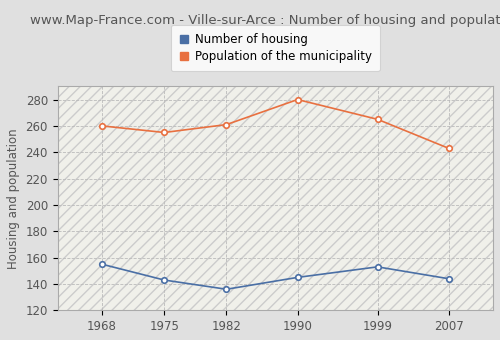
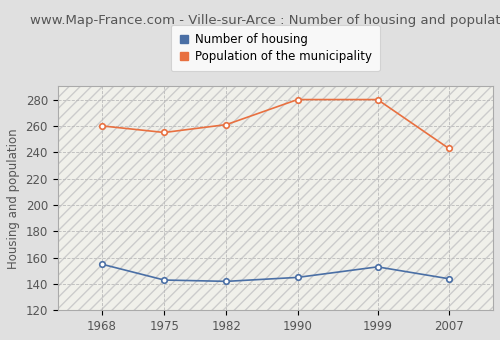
Number of housing/1982: 136 -> 142
Population of the municipality/1999: 265 -> 280
